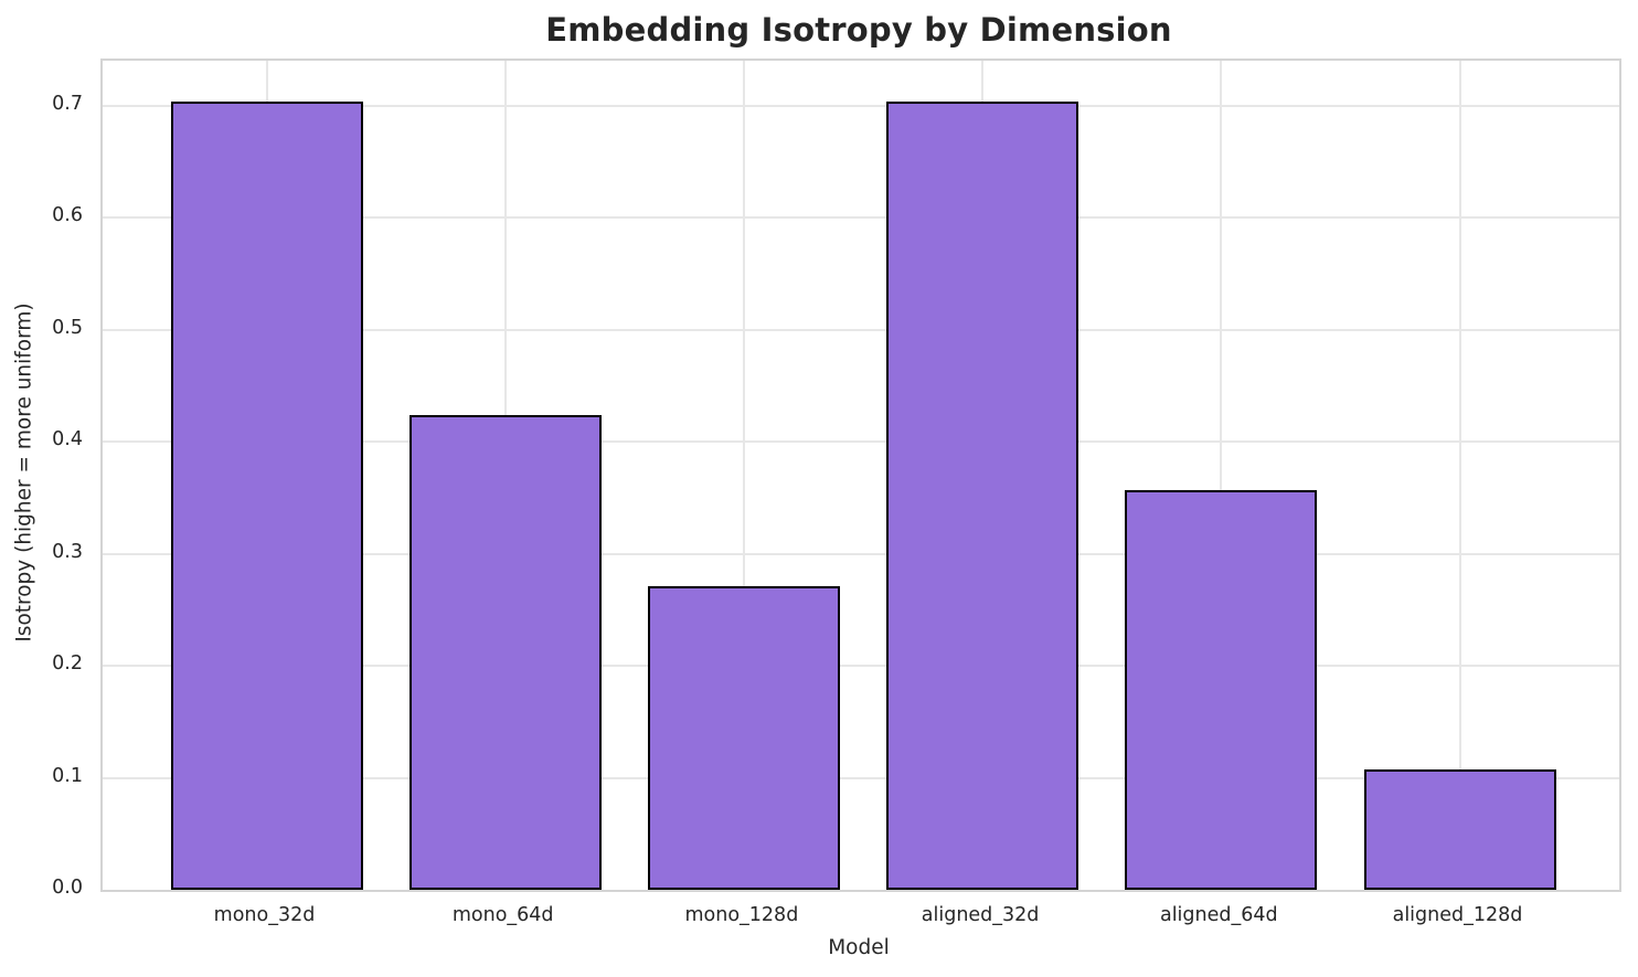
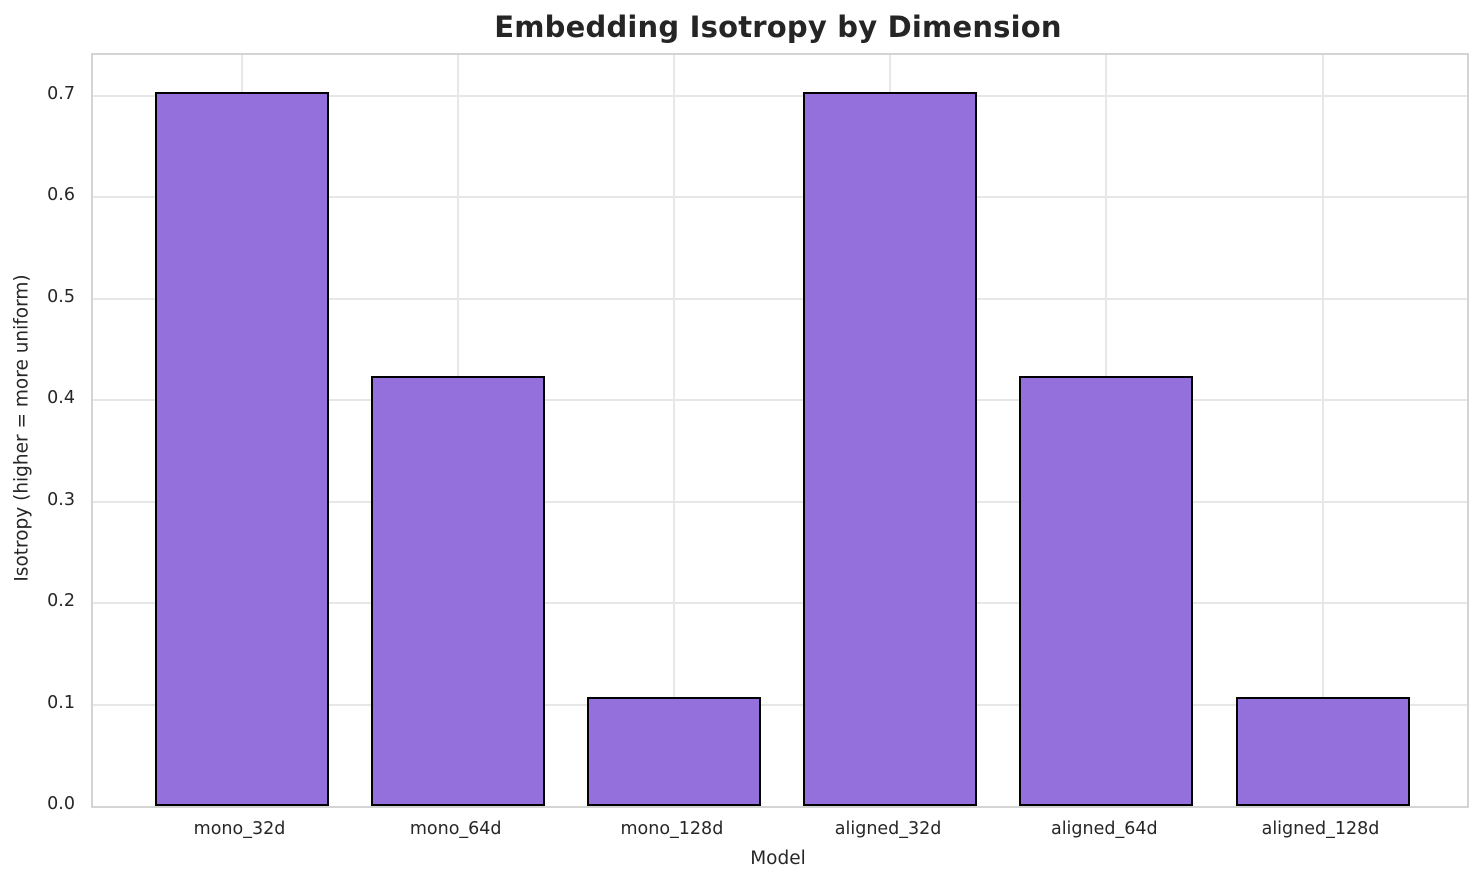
mono_128d: 0.271 -> 0.107
aligned_64d: 0.357 -> 0.424
